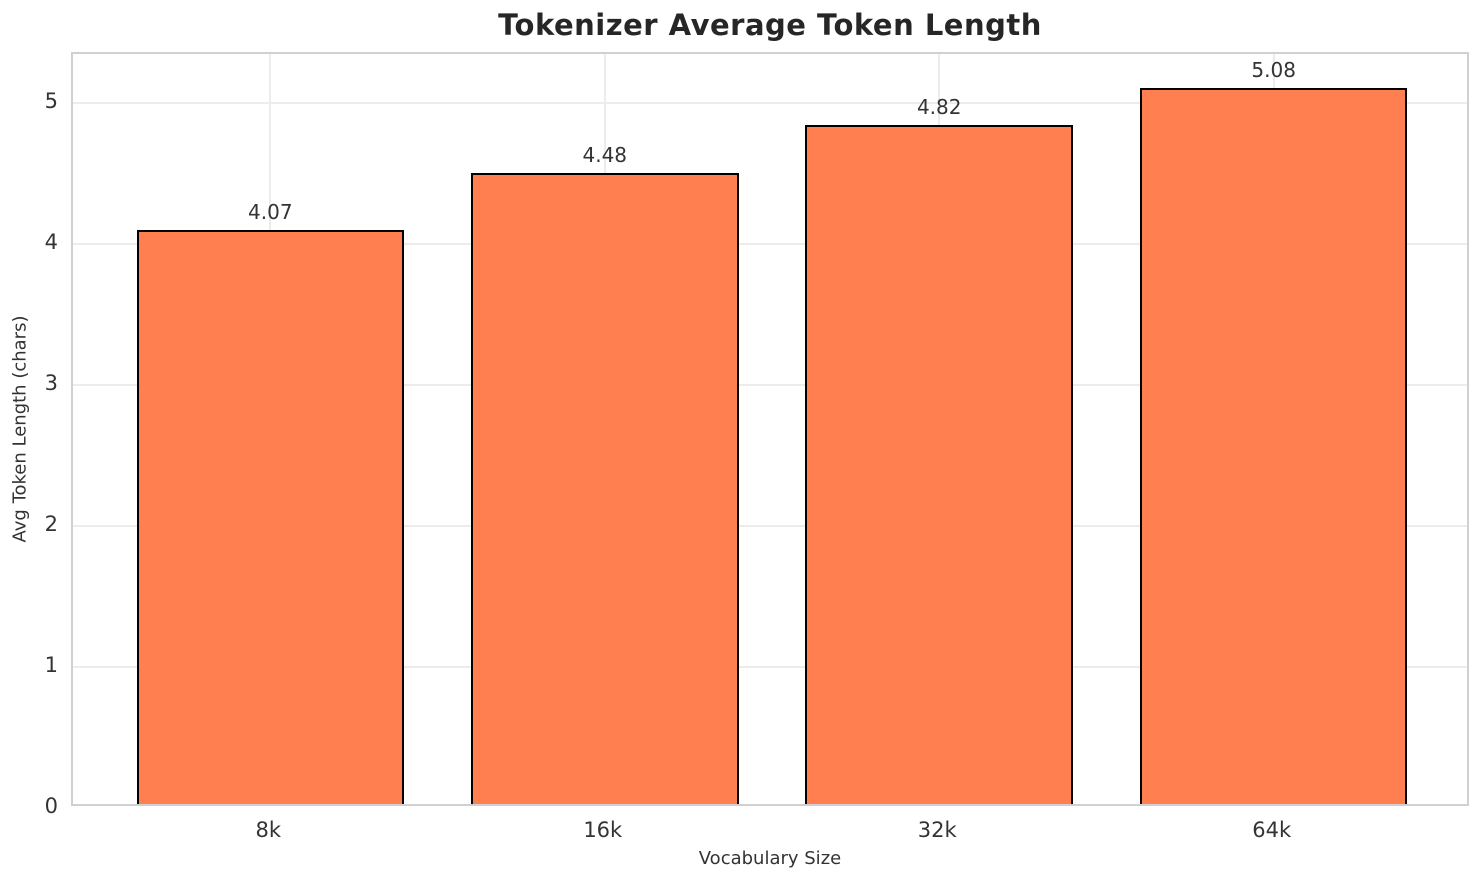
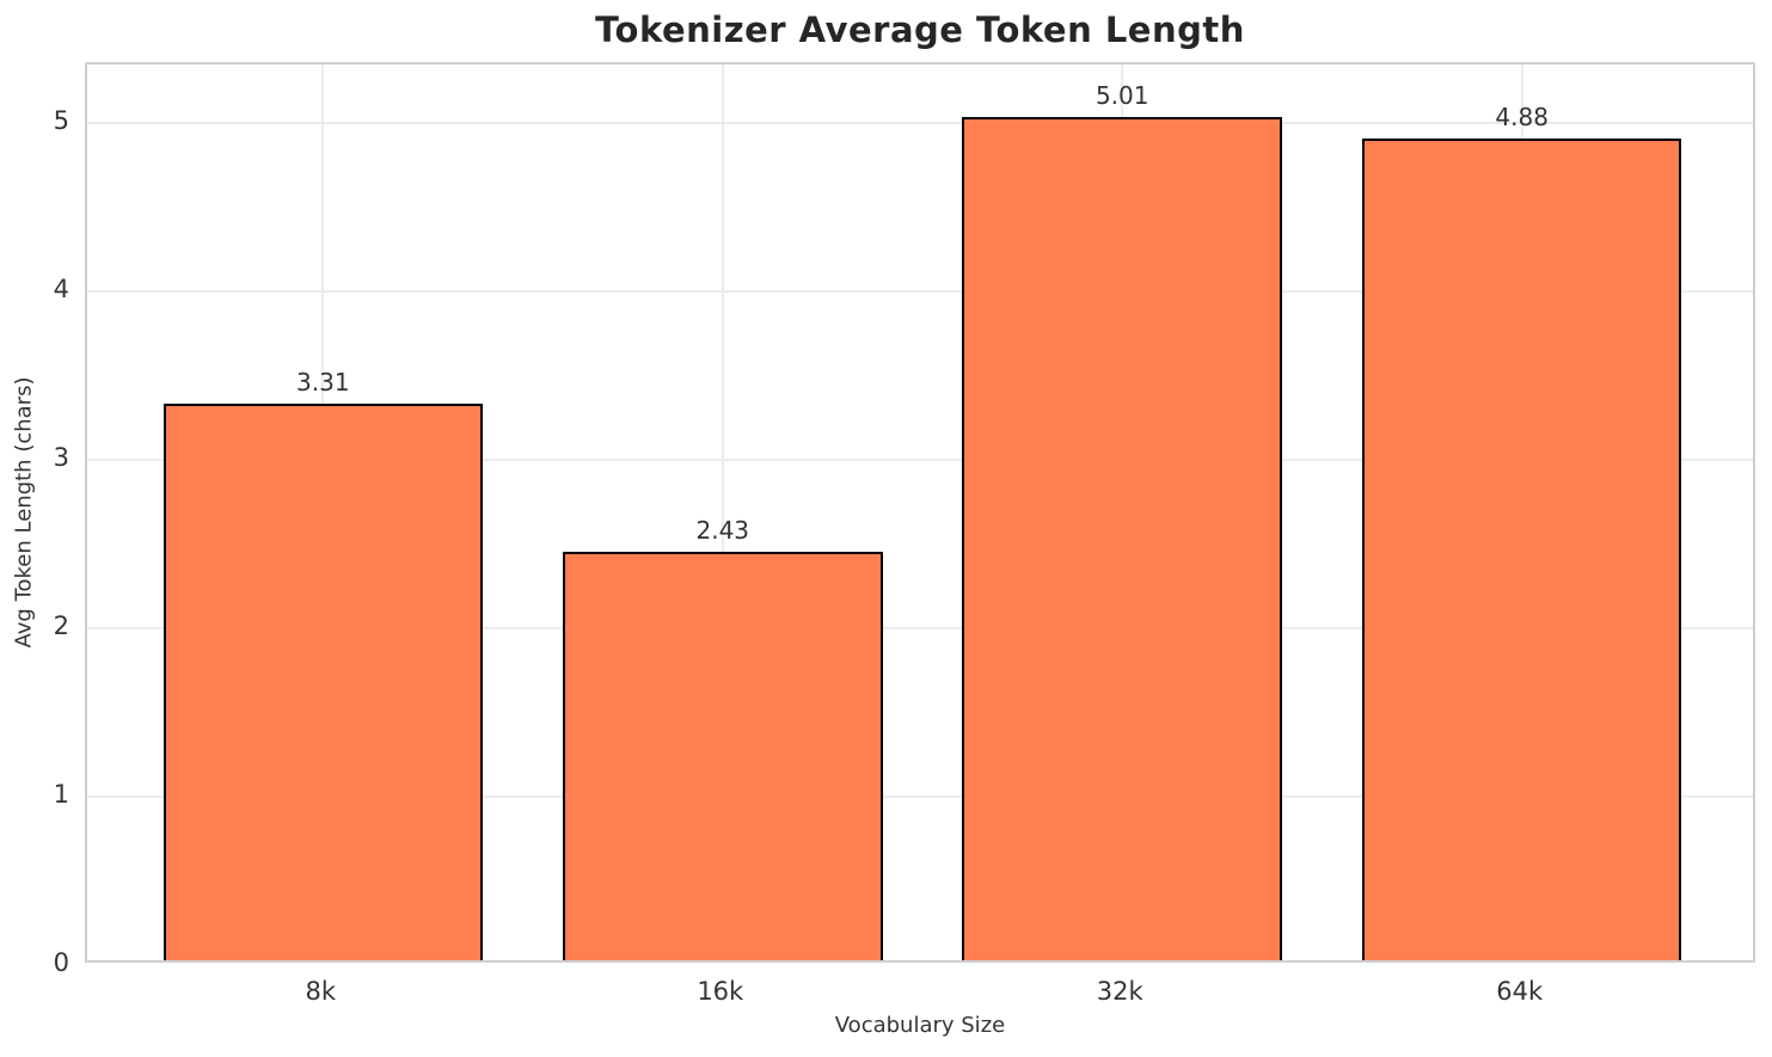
8k: 4.07 -> 3.31
16k: 4.48 -> 2.43
32k: 4.82 -> 5.01
64k: 5.08 -> 4.88
